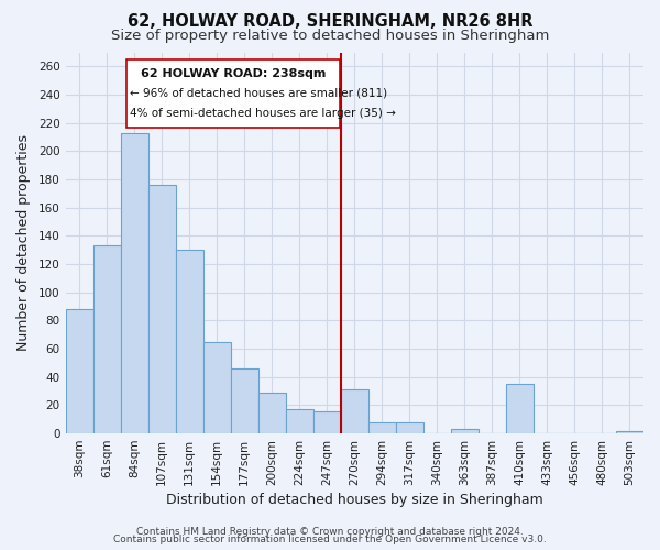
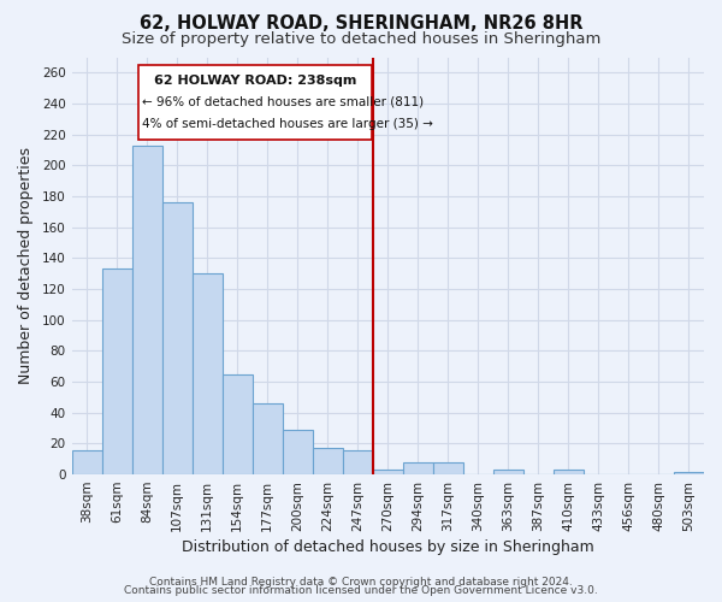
38sqm: 88 -> 16
270sqm: 31 -> 3
410sqm: 35 -> 3
